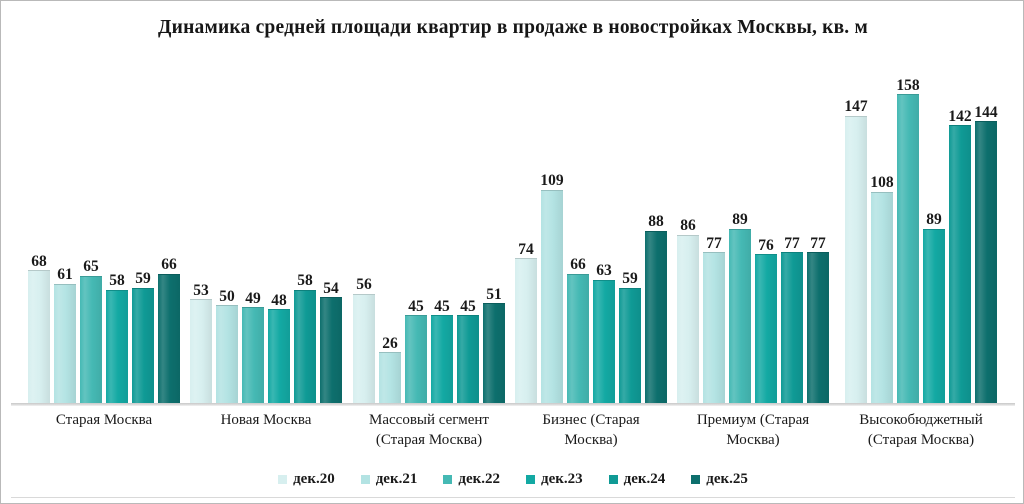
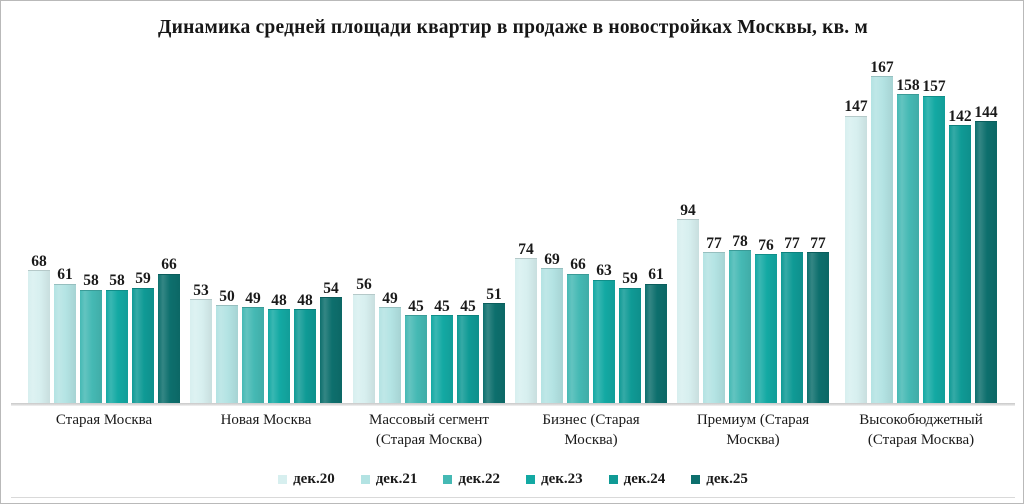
дек.22/Старая Москва: 65 -> 58
дек.24/Новая Москва: 58 -> 48
дек.21/Массовый сегмент (Старая Москва): 26 -> 49
дек.21/Бизнес (Старая Москва): 109 -> 69
дек.25/Бизнес (Старая Москва): 88 -> 61
дек.20/Премиум (Старая Москва): 86 -> 94
дек.22/Премиум (Старая Москва): 89 -> 78
дек.21/Высокобюджетный (Старая Москва): 108 -> 167
дек.23/Высокобюджетный (Старая Москва): 89 -> 157
